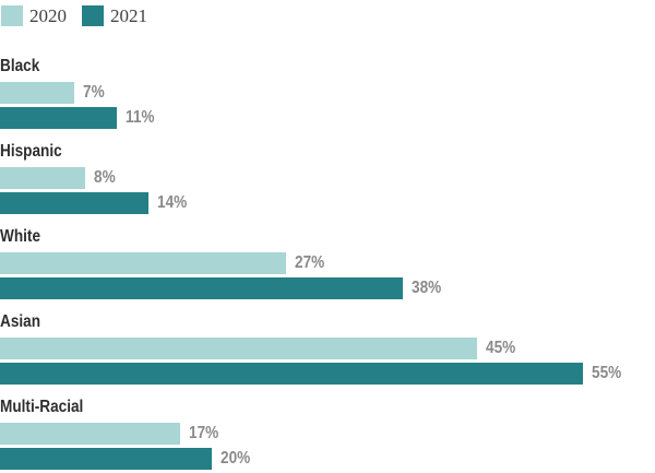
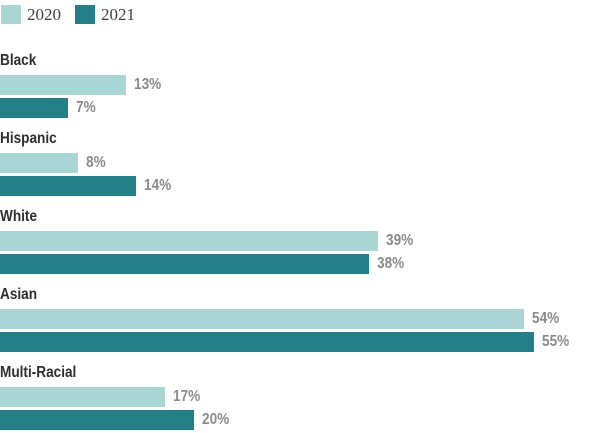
2020/Black: 7% -> 13%
2021/Black: 11% -> 7%
2020/White: 27% -> 39%
2020/Asian: 45% -> 54%
